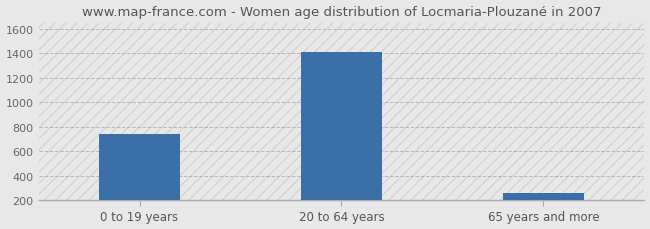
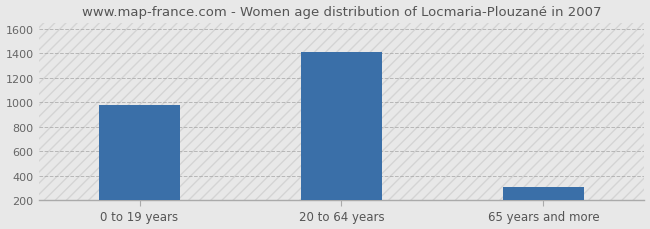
0 to 19 years: 740 -> 980
65 years and more: 260 -> 310
